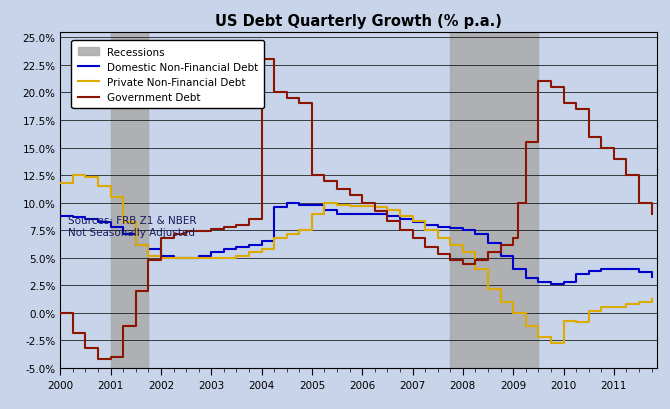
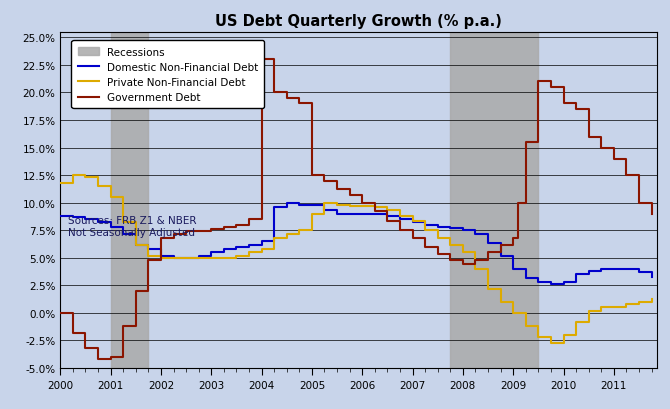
Private Non-Financial Debt/2010: -0.7% -> -2.0%
